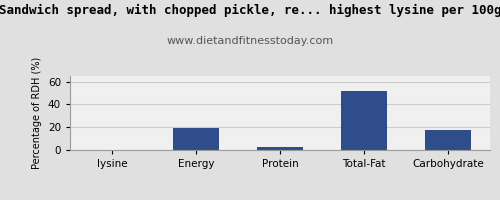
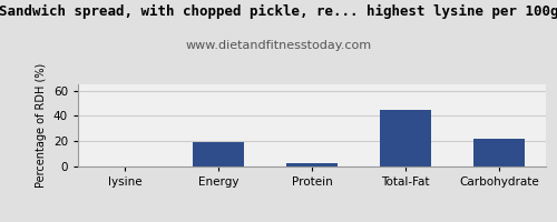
Total-Fat: 52 -> 45
Carbohydrate: 18 -> 22
